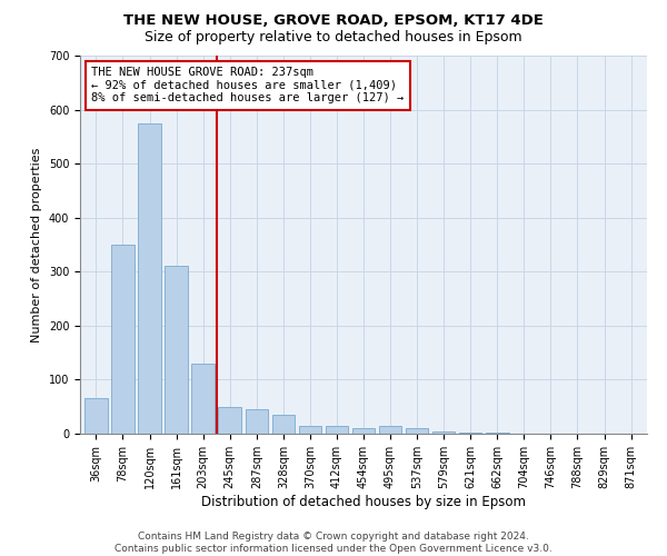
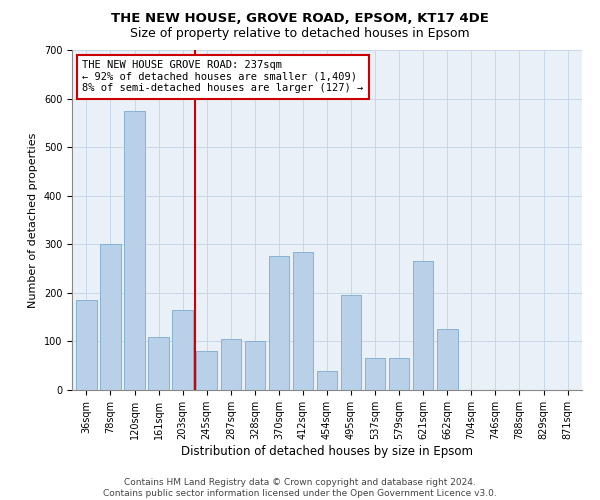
36sqm: 65 -> 185
78sqm: 350 -> 300
161sqm: 310 -> 110
203sqm: 130 -> 165
245sqm: 50 -> 80
287sqm: 45 -> 105
328sqm: 35 -> 100
370sqm: 15 -> 275
412sqm: 15 -> 285
454sqm: 10 -> 40
495sqm: 15 -> 195
537sqm: 10 -> 65
579sqm: 5 -> 65
621sqm: 3 -> 265
662sqm: 3 -> 125
